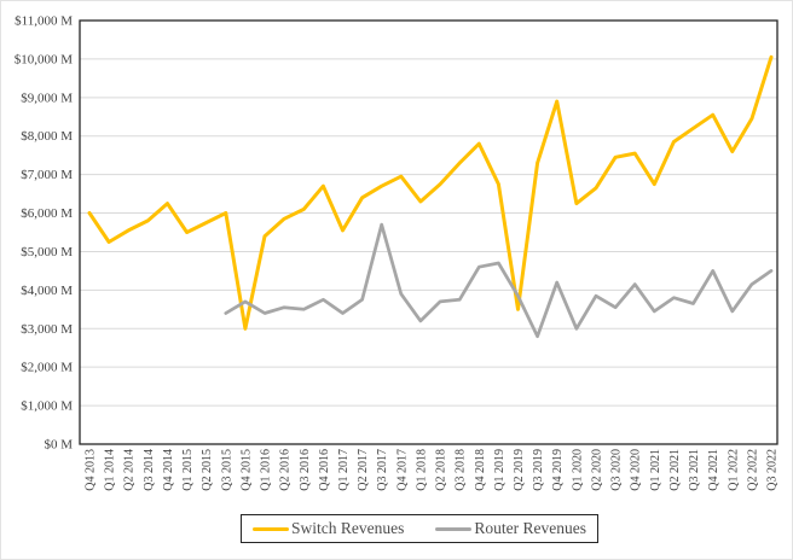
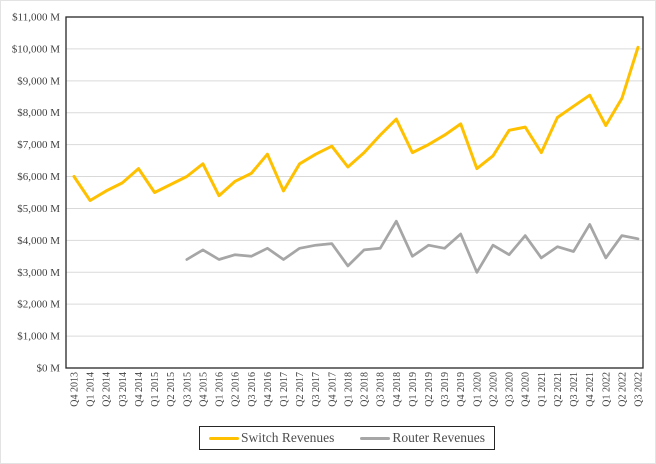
Switch Revenues/Q4 2015: $3000M -> $6400M
Router Revenues/Q3 2017: $5700M -> $3800M
Router Revenues/Q1 2019: $4700M -> $3500M
Switch Revenues/Q2 2019: $3500M -> $7000M
Router Revenues/Q3 2019: $2800M -> $3800M
Switch Revenues/Q4 2019: $8900M -> $7600M
Router Revenues/Q3 2022: $4500M -> $4000M
